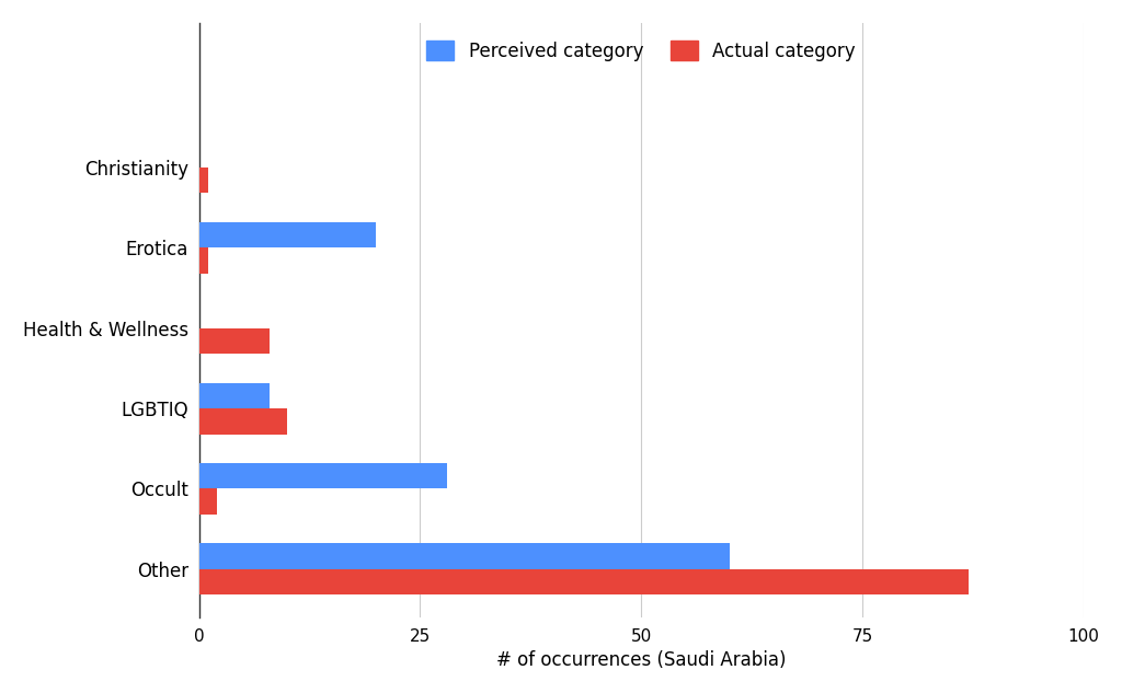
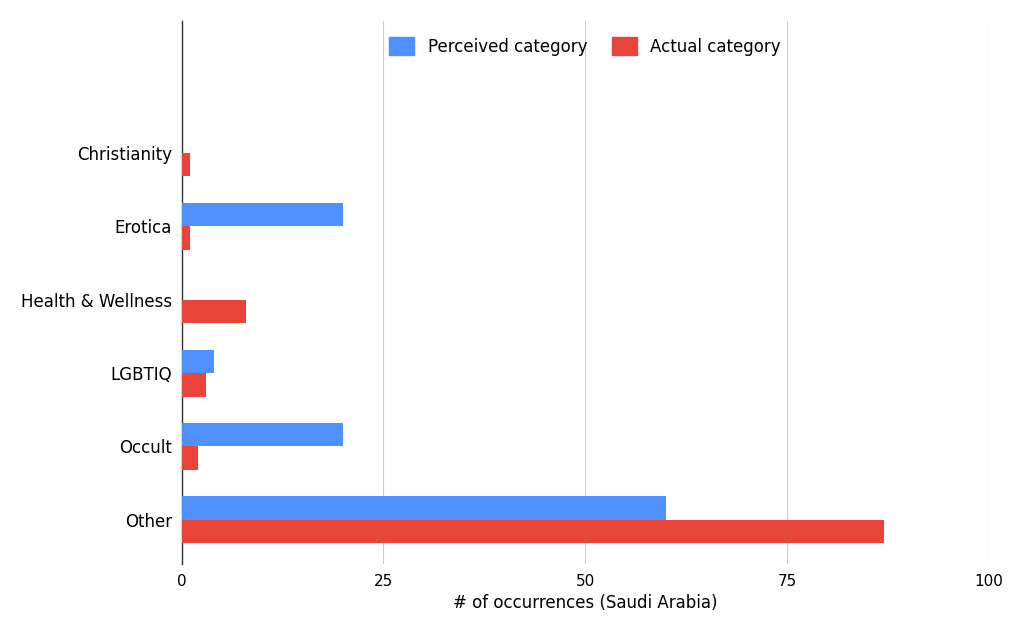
Perceived category/LGBTIQ: 8 -> 4
Actual category/LGBTIQ: 10 -> 3
Perceived category/Occult: 28 -> 20
